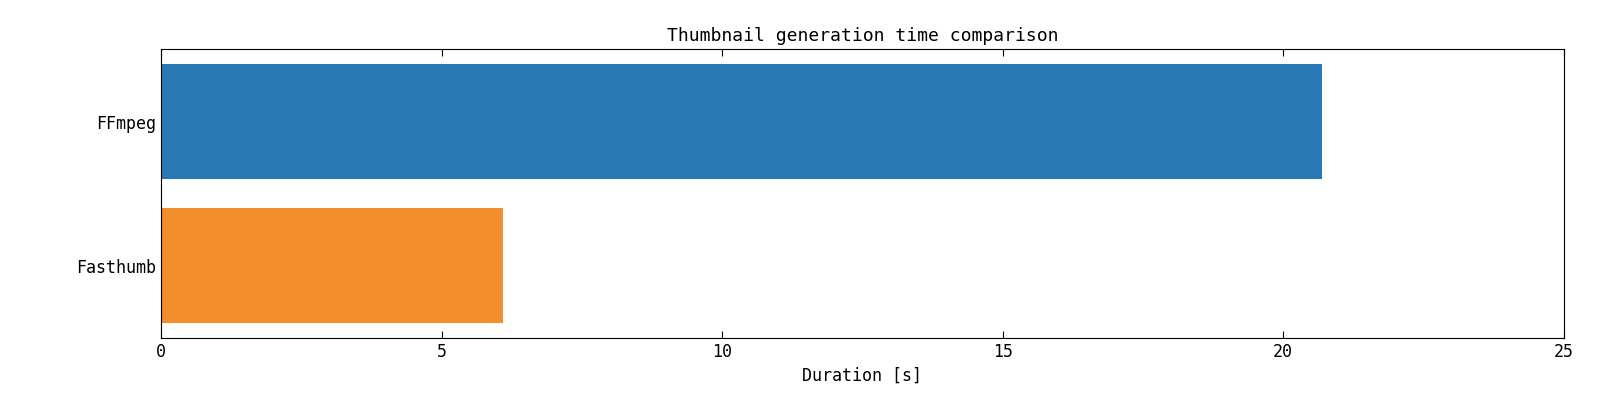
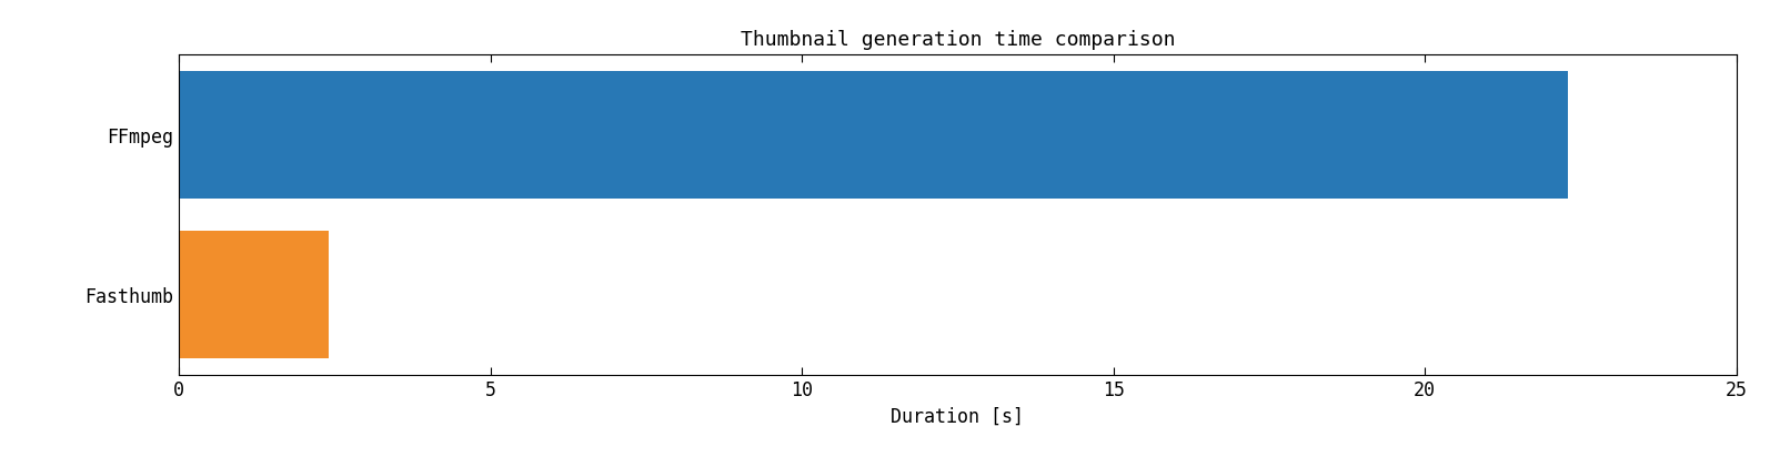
FFmpeg: 20.7 -> 22.3
Fasthumb: 6.1 -> 2.4
